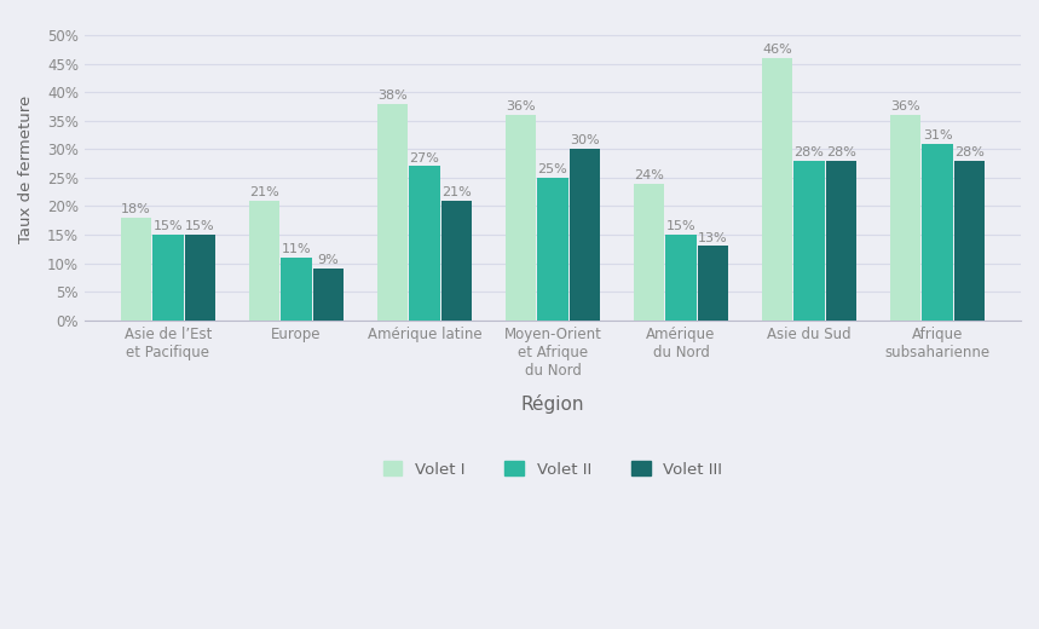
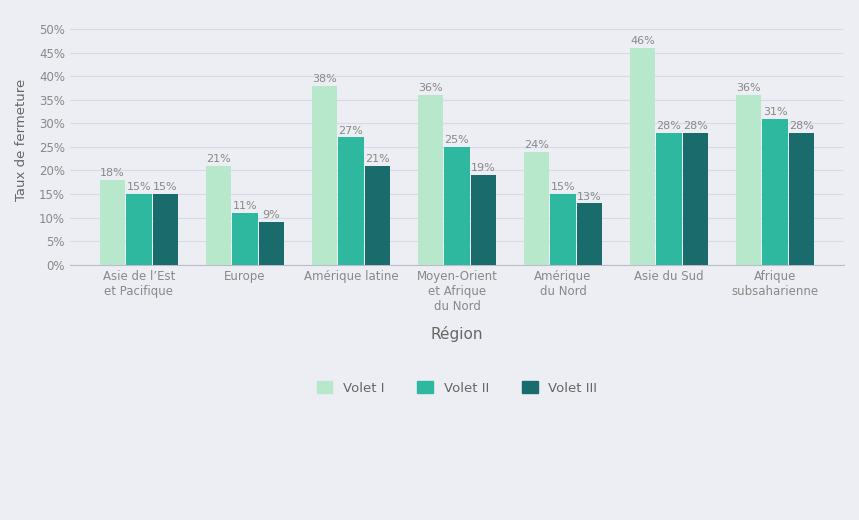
Volet III/Moyen-Orient et Afrique du Nord: 30% -> 19%
